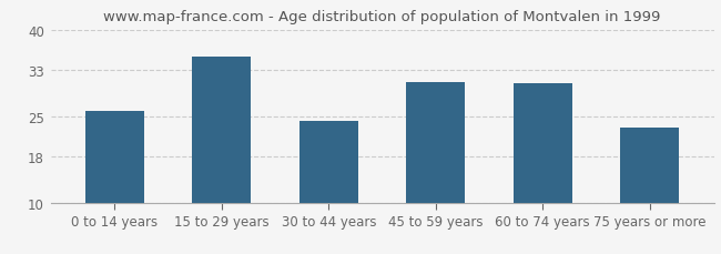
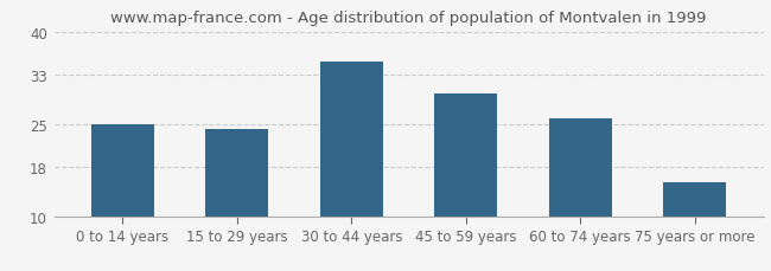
0 to 14 years: 26.0 -> 25.0
15 to 29 years: 35.4 -> 24.2
30 to 44 years: 24.2 -> 35.2
45 to 59 years: 31.0 -> 30.0
60 to 74 years: 30.8 -> 26.0
75 years or more: 23.0 -> 15.5
